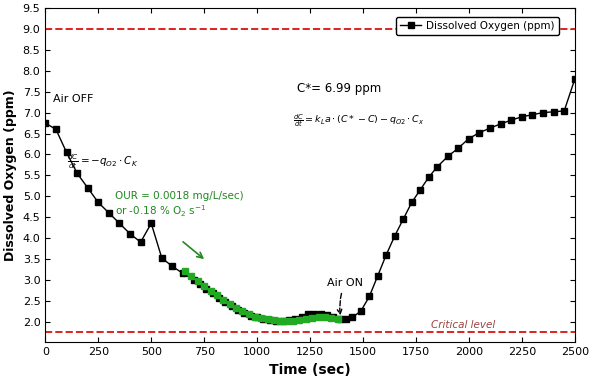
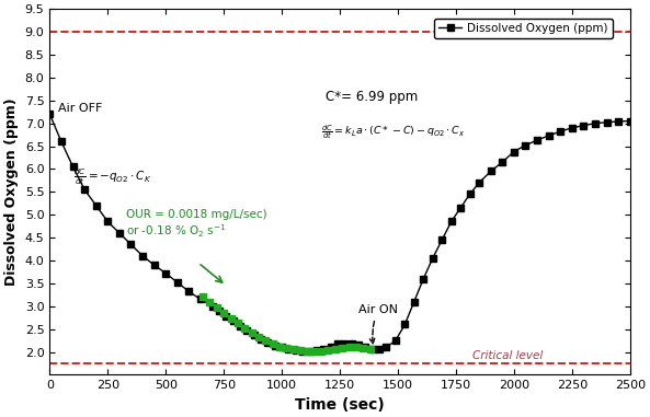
Dissolved Oxygen (ppm)/0: 6.75 -> 7.20
Dissolved Oxygen (ppm)/500: 4.35 -> 3.72
Dissolved Oxygen (ppm)/2500: 7.80 -> 7.05
